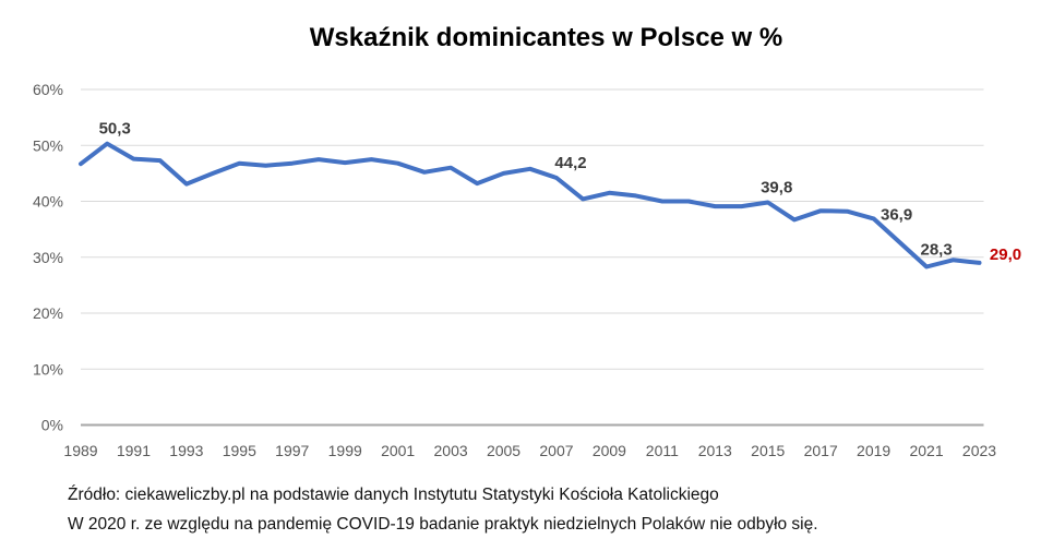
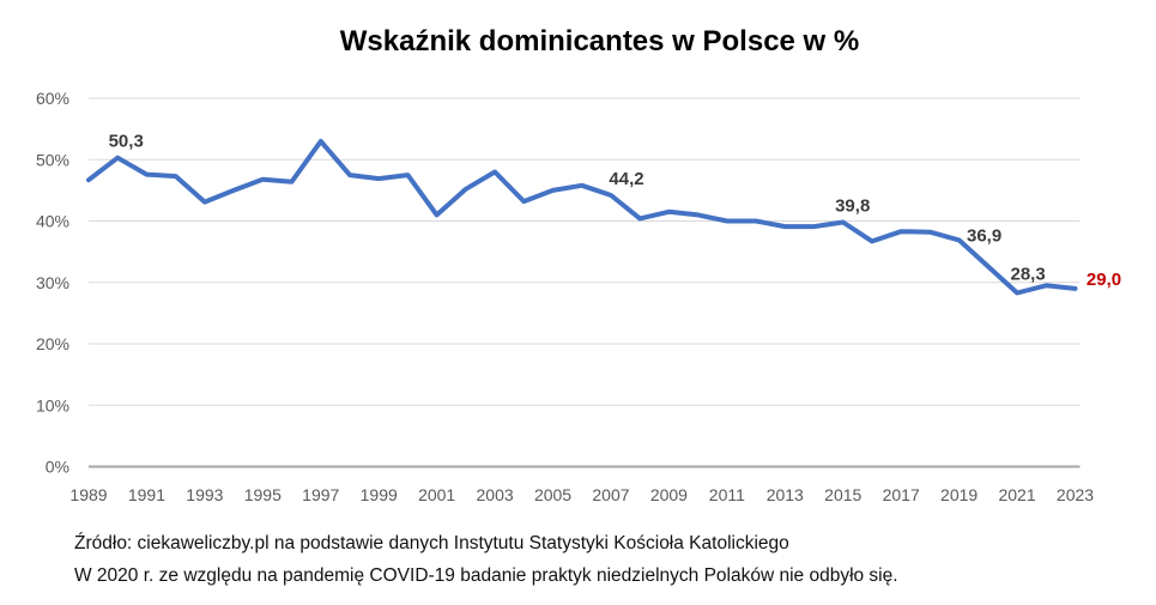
1997: 47% -> 53%
2001: 47% -> 41%
2003: 46% -> 48%
